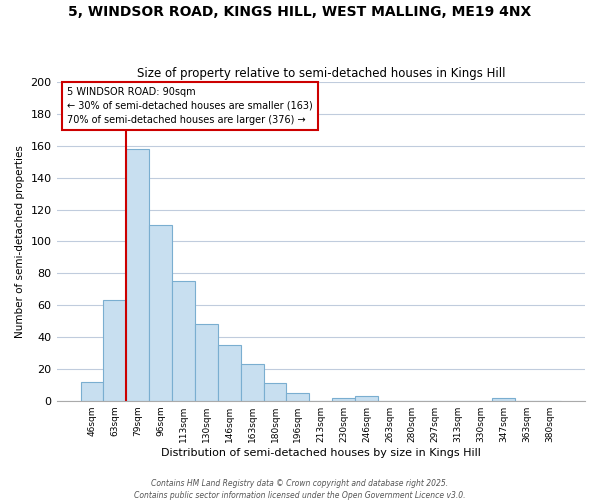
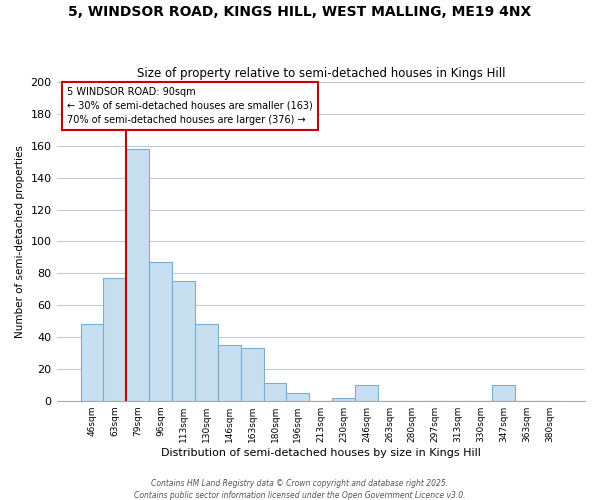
46sqm: 12 -> 48
63sqm: 63 -> 77
96sqm: 110 -> 87
163sqm: 23 -> 33
246sqm: 3 -> 10
347sqm: 2 -> 10
